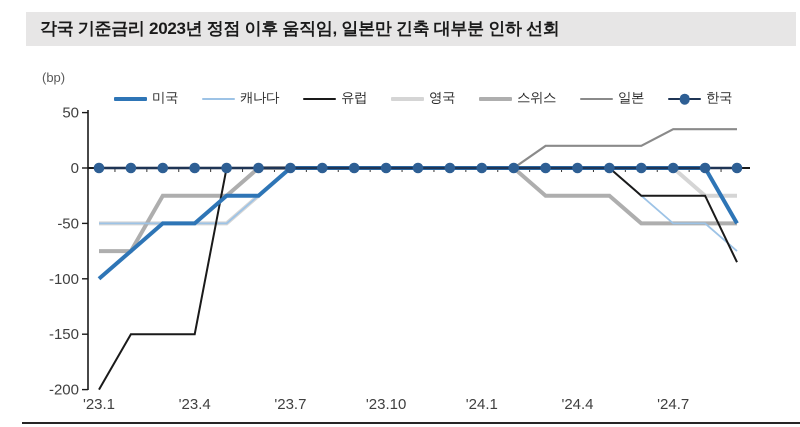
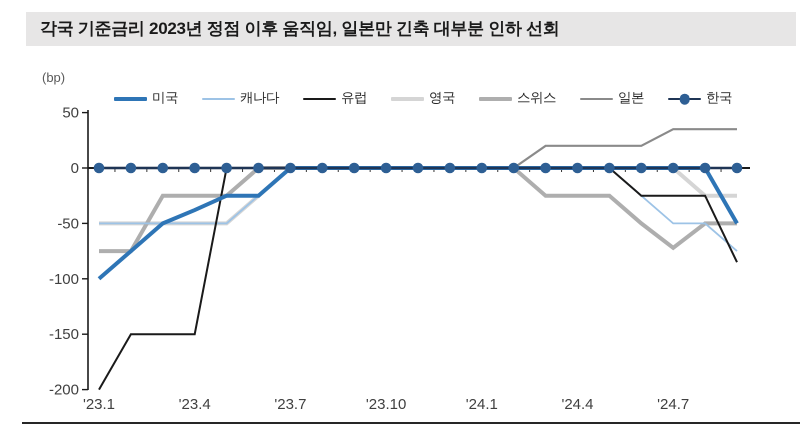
미국/'23.4: -50 -> -38
스위스/'24.7: -50 -> -72
